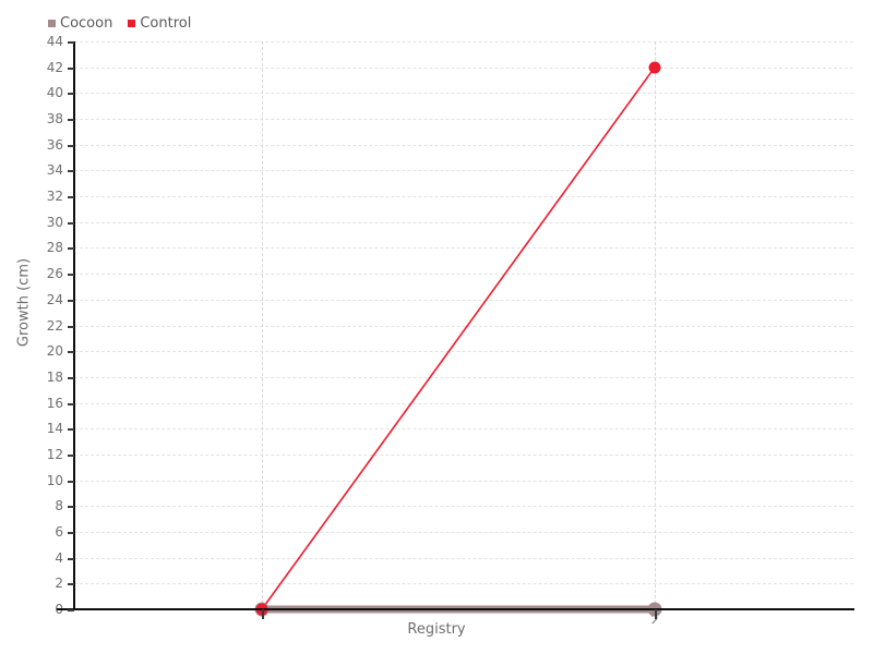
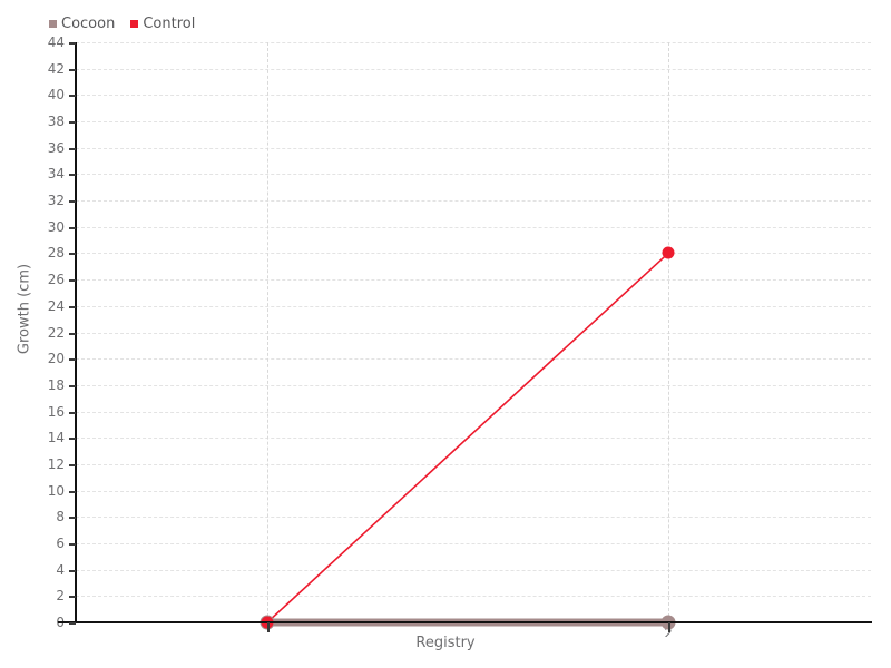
Control/2: 42 -> 28
